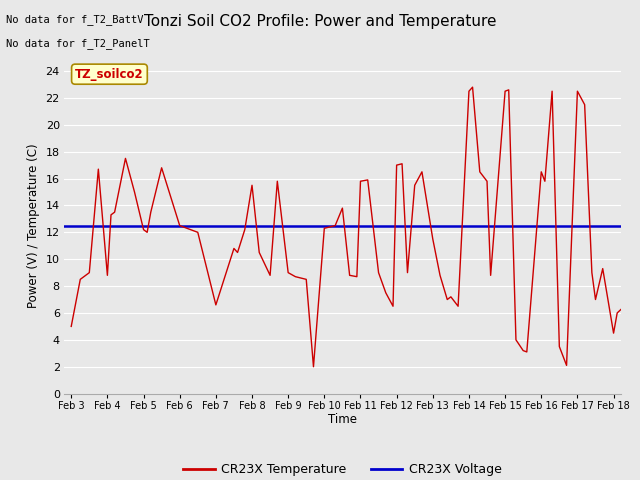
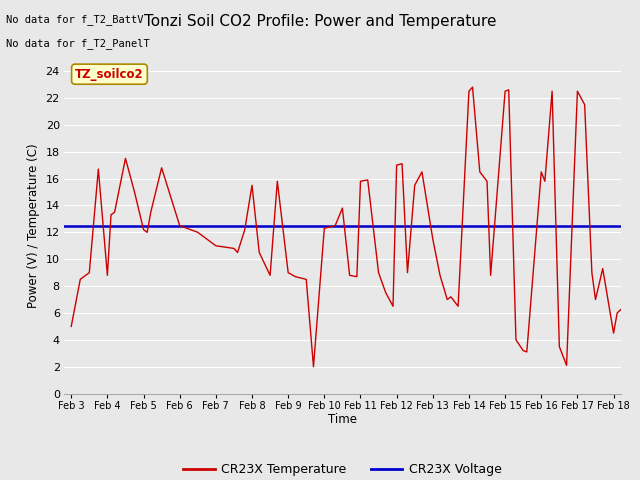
Feb 7: 6.6 -> 11.0
